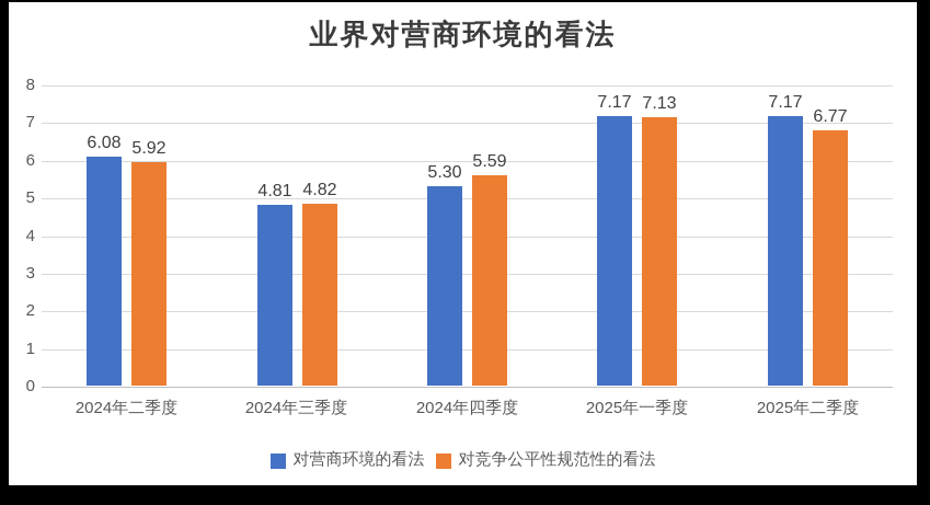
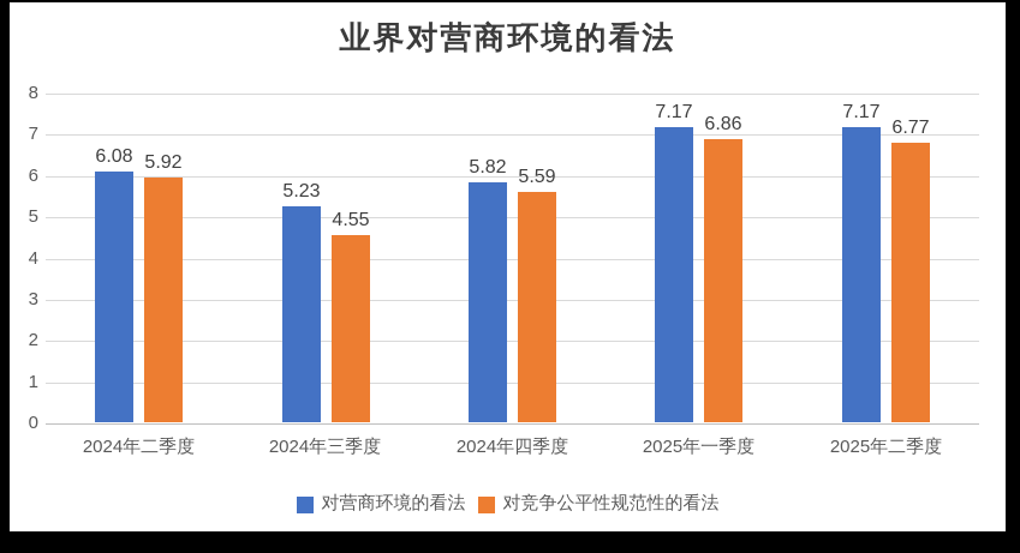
对营商环境的看法/2024年三季度: 4.81 -> 5.23
对竞争公平性规范性的看法/2024年三季度: 4.82 -> 4.55
对营商环境的看法/2024年四季度: 5.30 -> 5.82
对竞争公平性规范性的看法/2025年一季度: 7.13 -> 6.86
